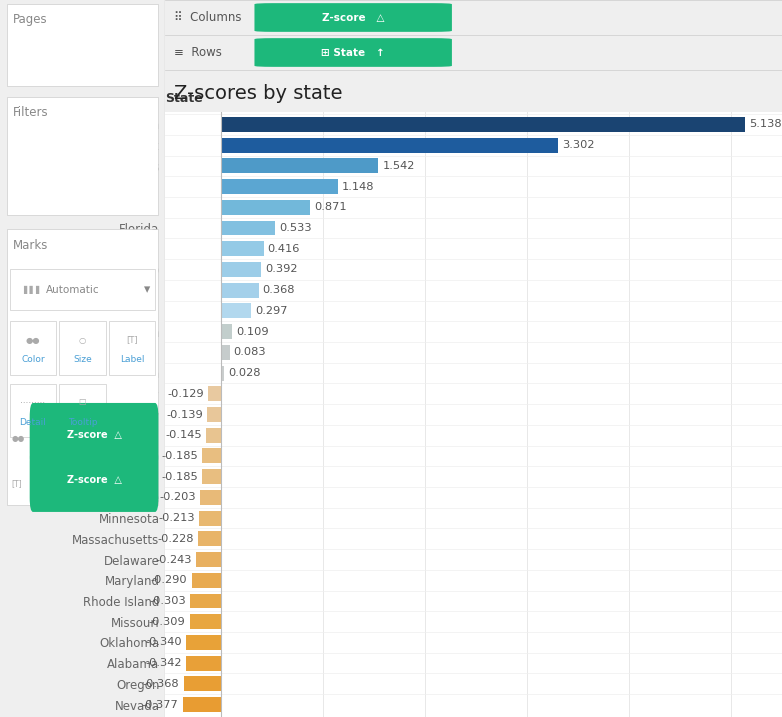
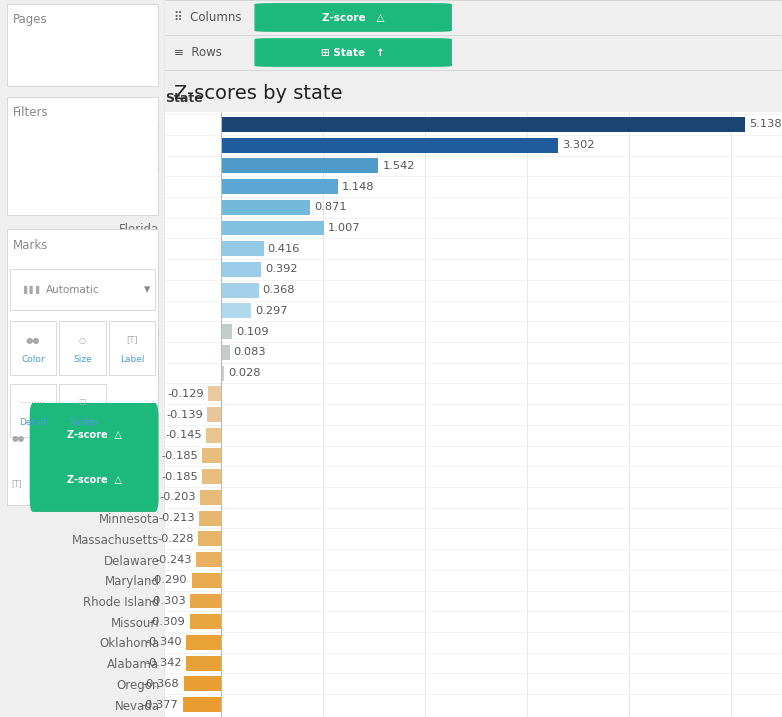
Florida: 0.533 -> 1.007
